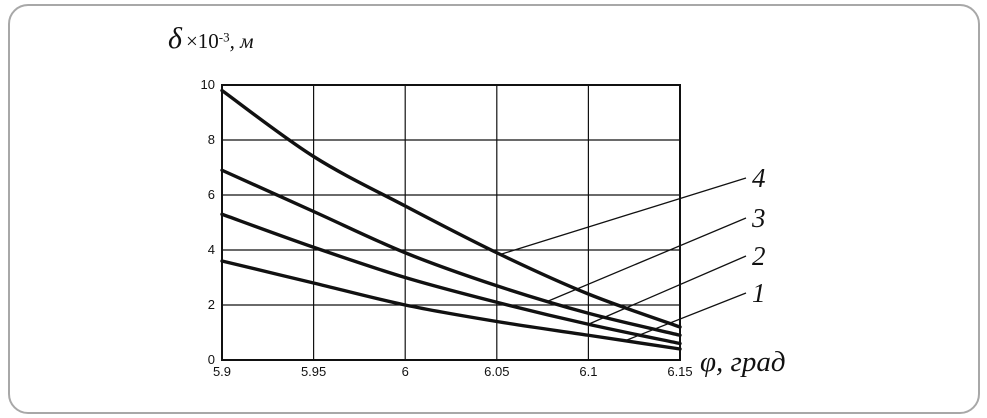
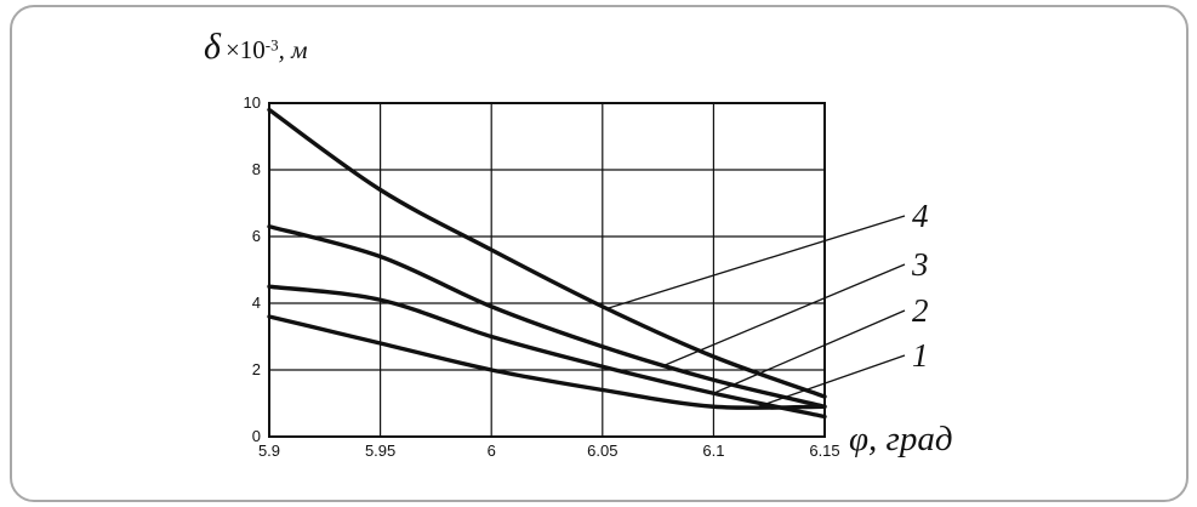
2/5.9: 5.3 -> 4.5
3/5.9: 6.9 -> 6.3
1/6.15: 0.4 -> 0.9
